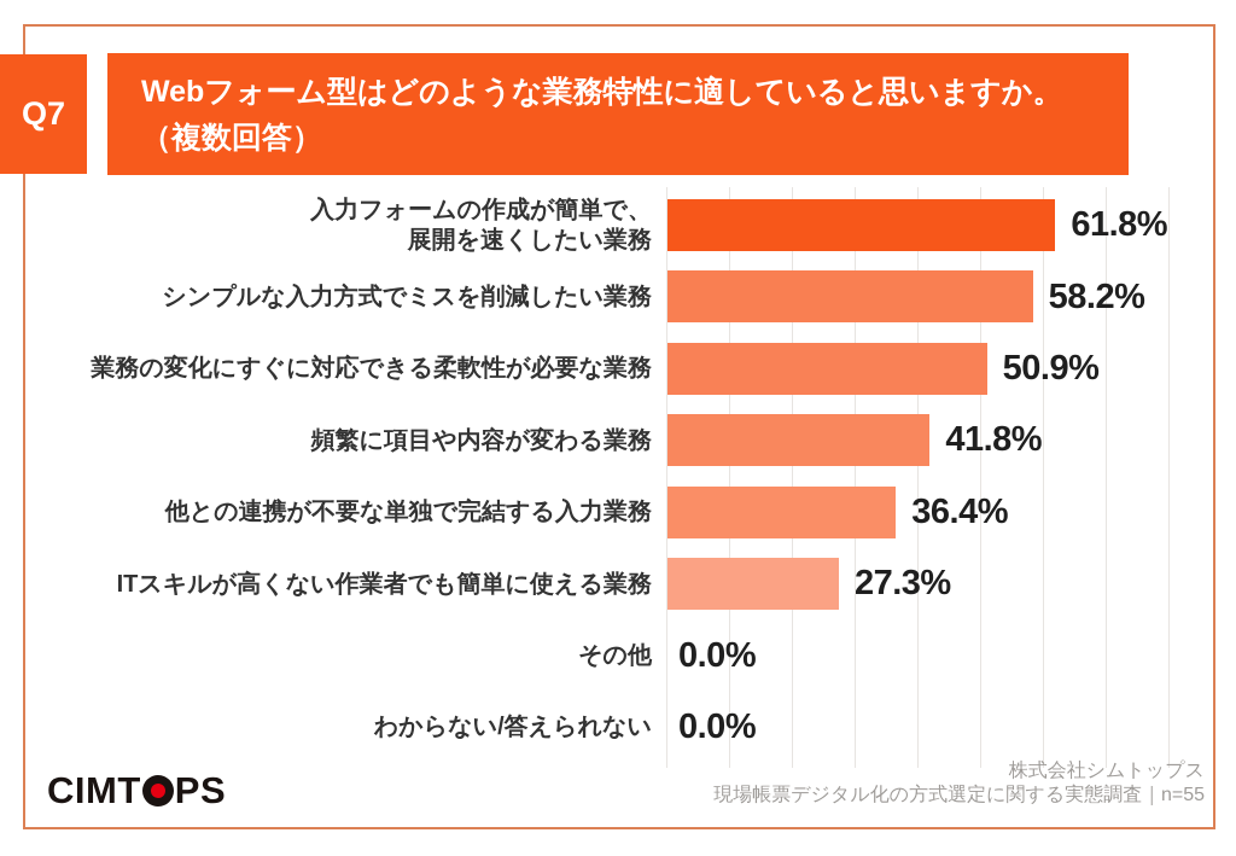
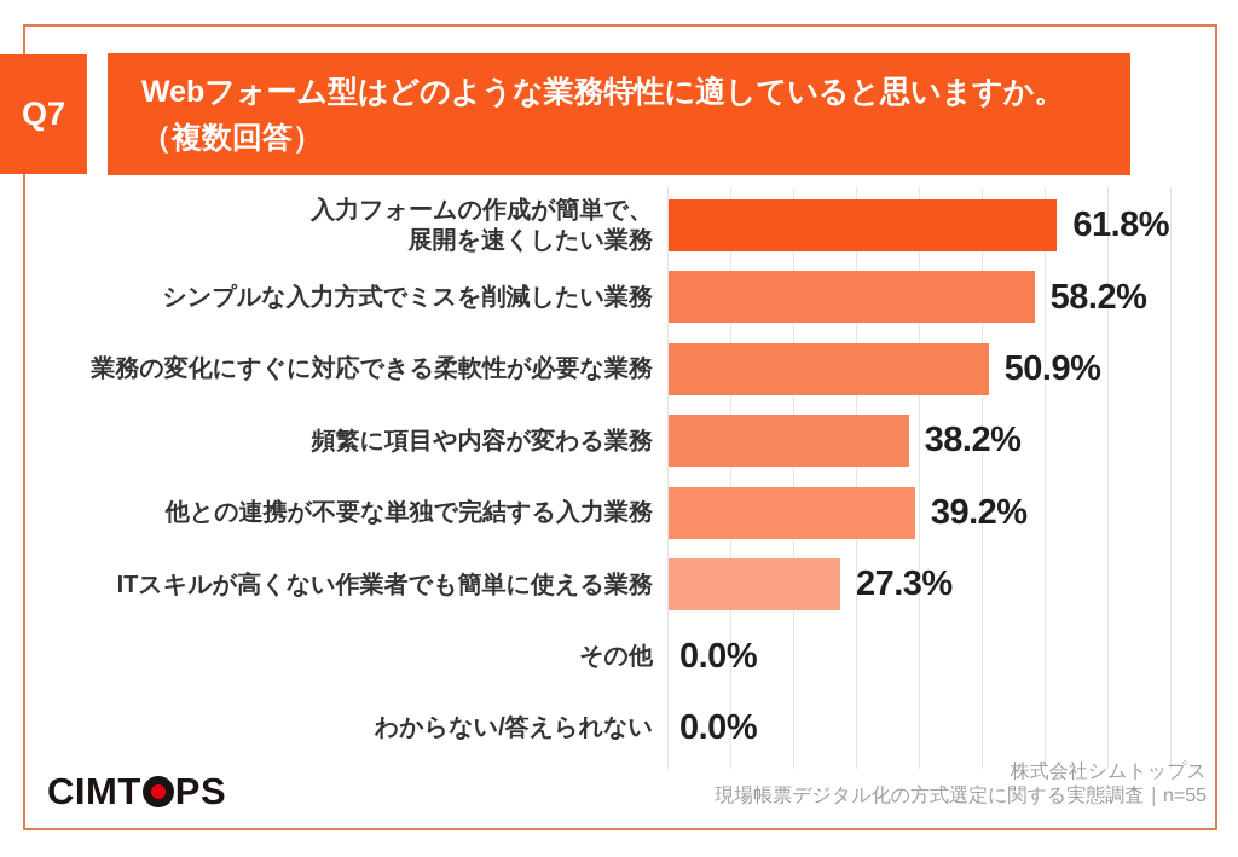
頻繁に項目や内容が変わる業務: 41.8% -> 38.2%
他との連携が不要な単独で完結する入力業務: 36.4% -> 39.2%
